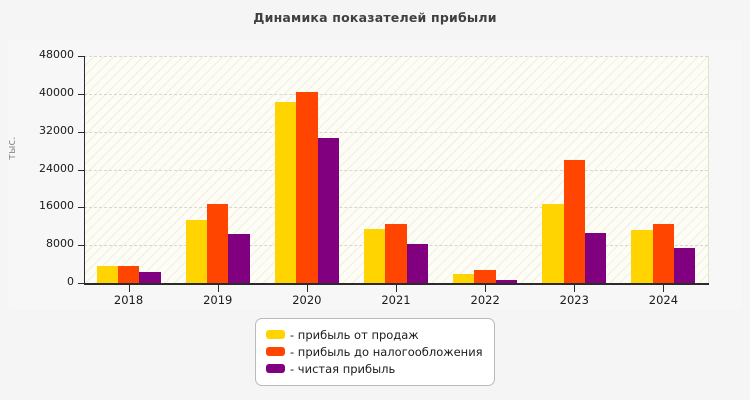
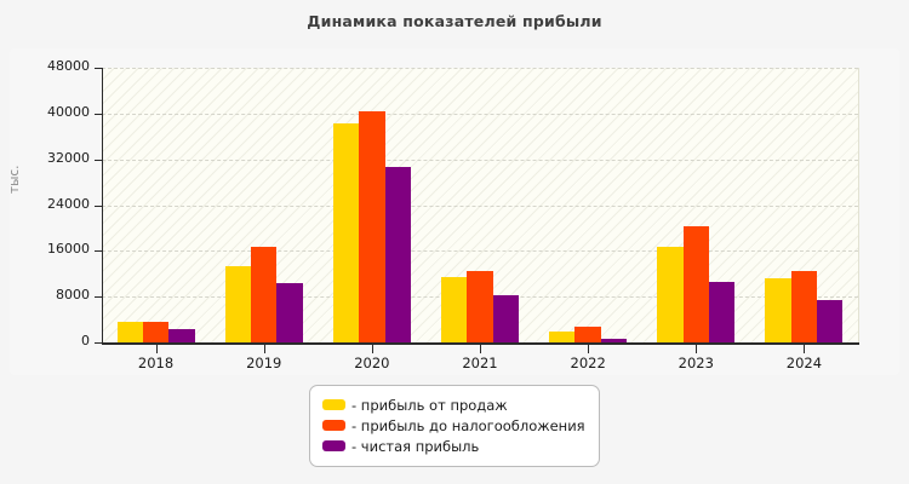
- прибыль до налогообложения/2023: 26000 -> 20000
